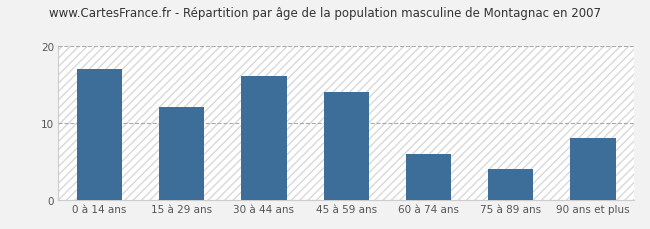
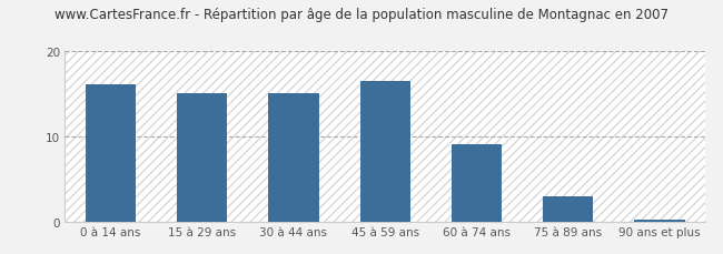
0 à 14 ans: 17.0 -> 16.0
15 à 29 ans: 12.0 -> 15.0
30 à 44 ans: 16.0 -> 15.0
45 à 59 ans: 14.0 -> 16.5
60 à 74 ans: 6.0 -> 9.0
75 à 89 ans: 4.0 -> 3.0
90 ans et plus: 8.0 -> 0.2
